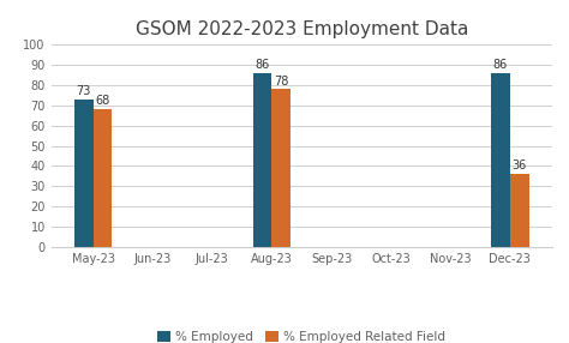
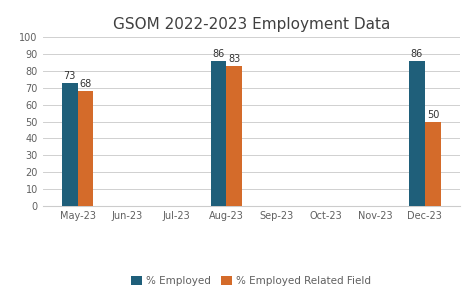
% Employed Related Field/Aug-23: 78 -> 83
% Employed Related Field/Dec-23: 36 -> 50
